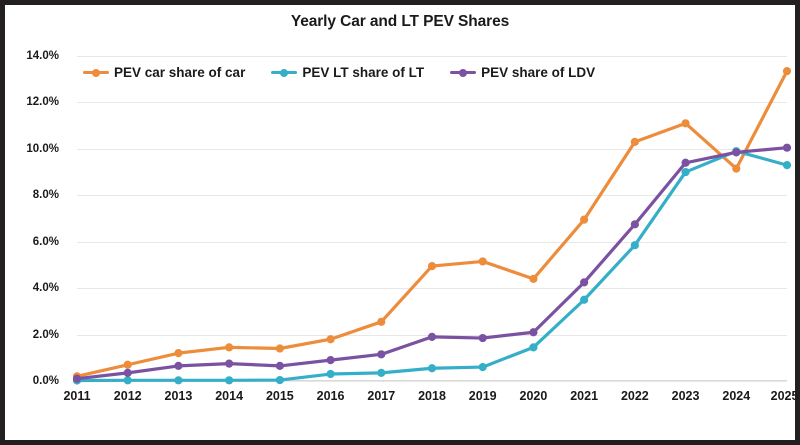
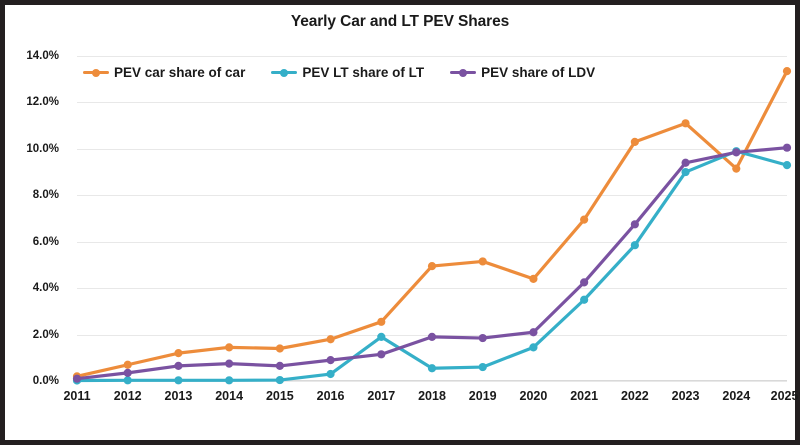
PEV LT share of LT/2017: 0.3% -> 1.9%
